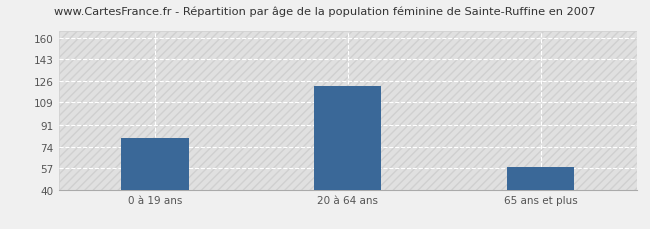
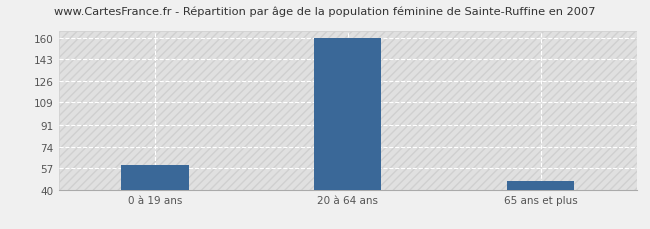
0 à 19 ans: 81 -> 60
20 à 64 ans: 122 -> 160
65 ans et plus: 58 -> 47
